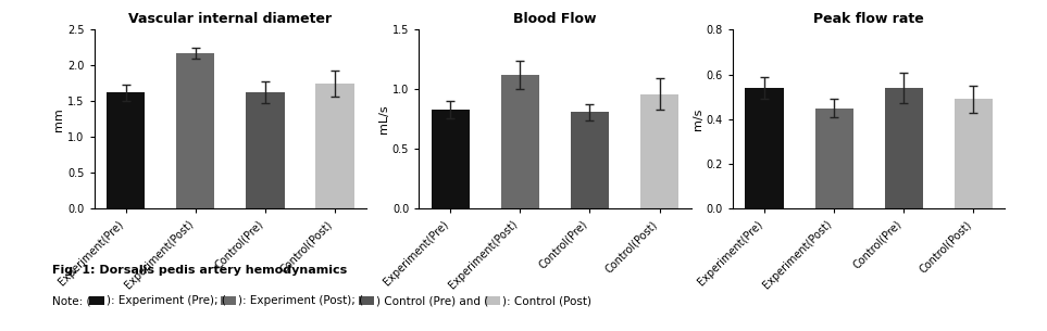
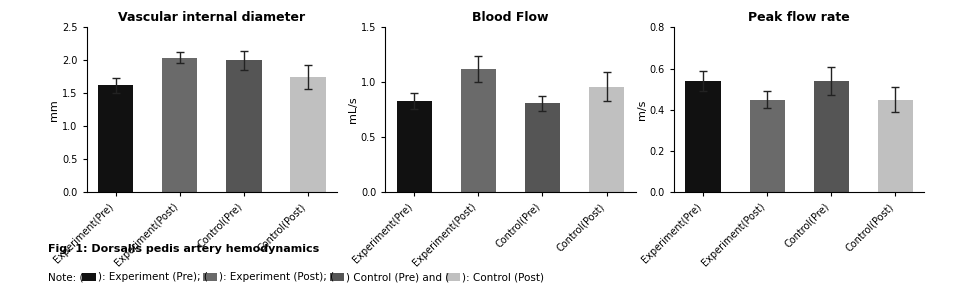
Vascular internal diameter/Experiment(Post): 2.17 -> 2.04
Vascular internal diameter/Control(Pre): 1.63 -> 2.00
Peak flow rate/Control(Post): 0.49 -> 0.45
